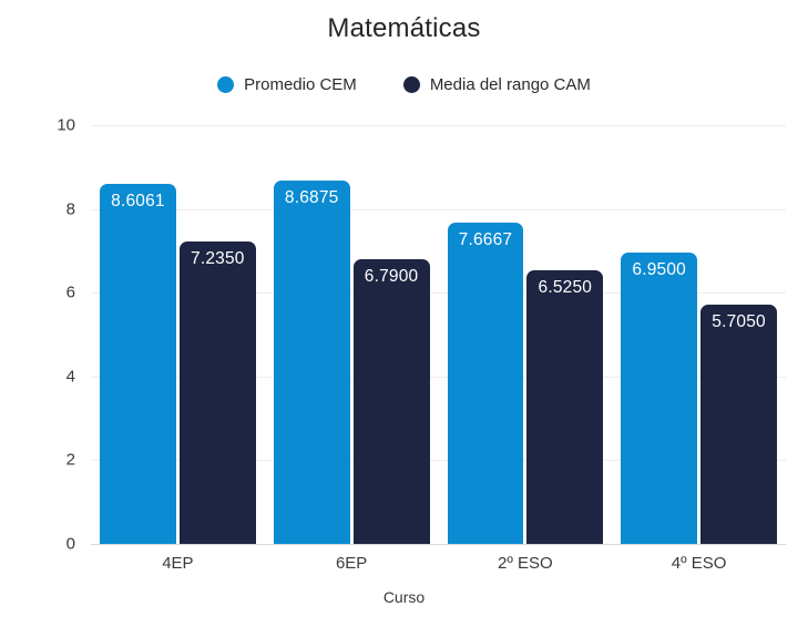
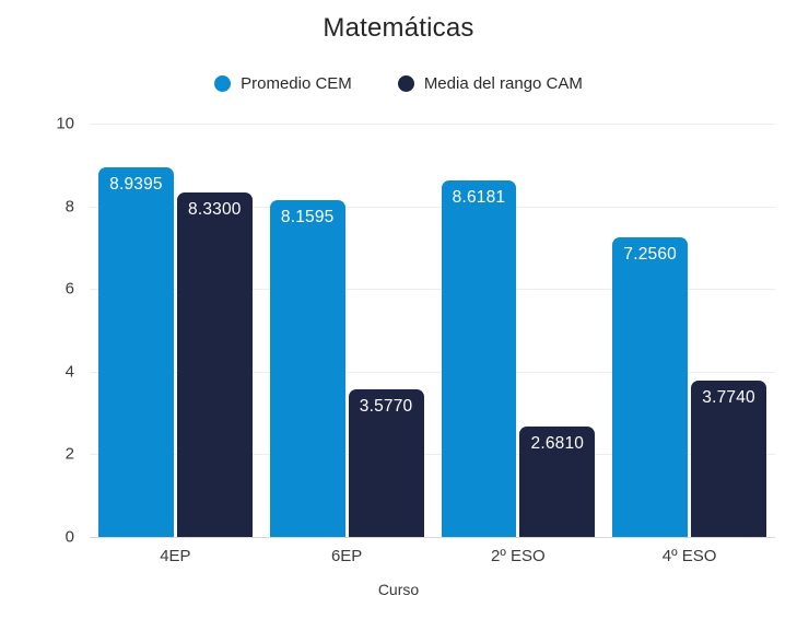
Promedio CEM/4EP: 8.6061 -> 8.9395
Media del rango CAM/4EP: 7.2350 -> 8.3300
Promedio CEM/6EP: 8.6875 -> 8.1595
Media del rango CAM/6EP: 6.7900 -> 3.5770
Promedio CEM/2º ESO: 7.6667 -> 8.6181
Media del rango CAM/2º ESO: 6.5250 -> 2.6810
Promedio CEM/4º ESO: 6.9500 -> 7.2560
Media del rango CAM/4º ESO: 5.7050 -> 3.7740
